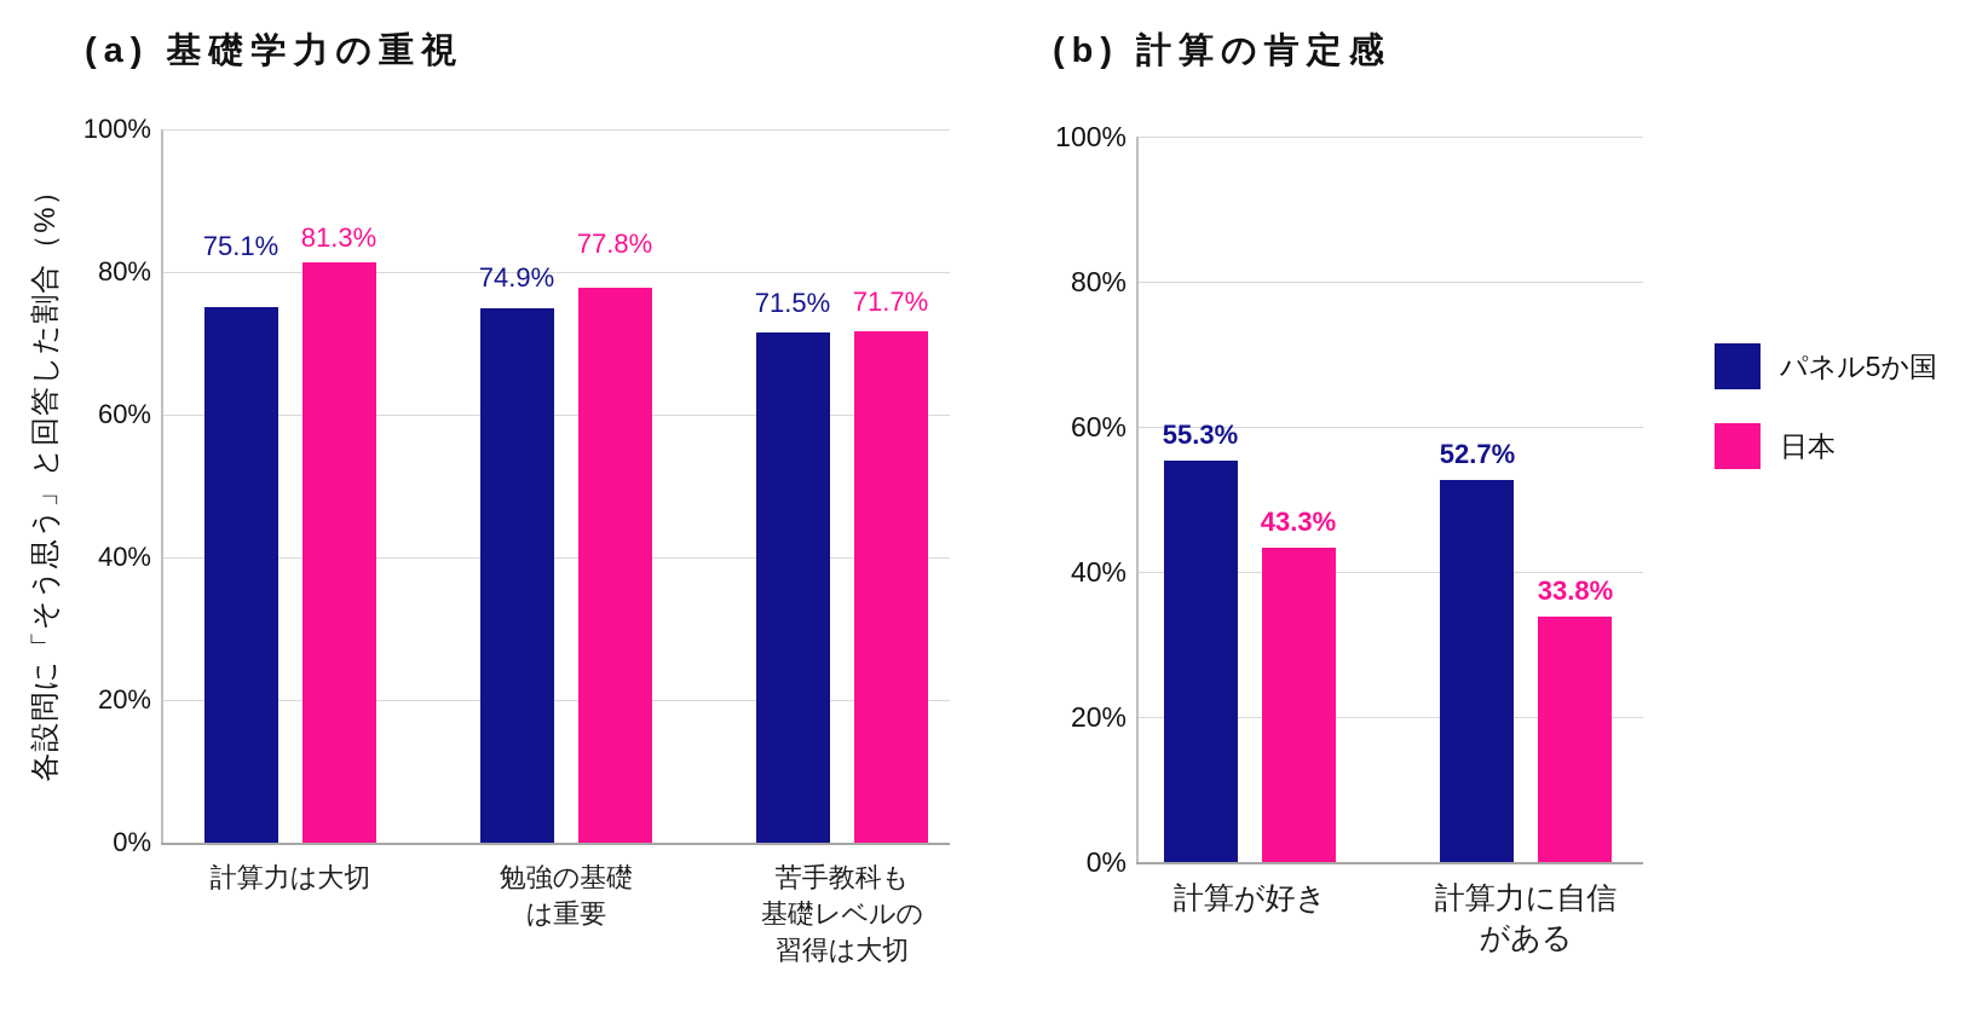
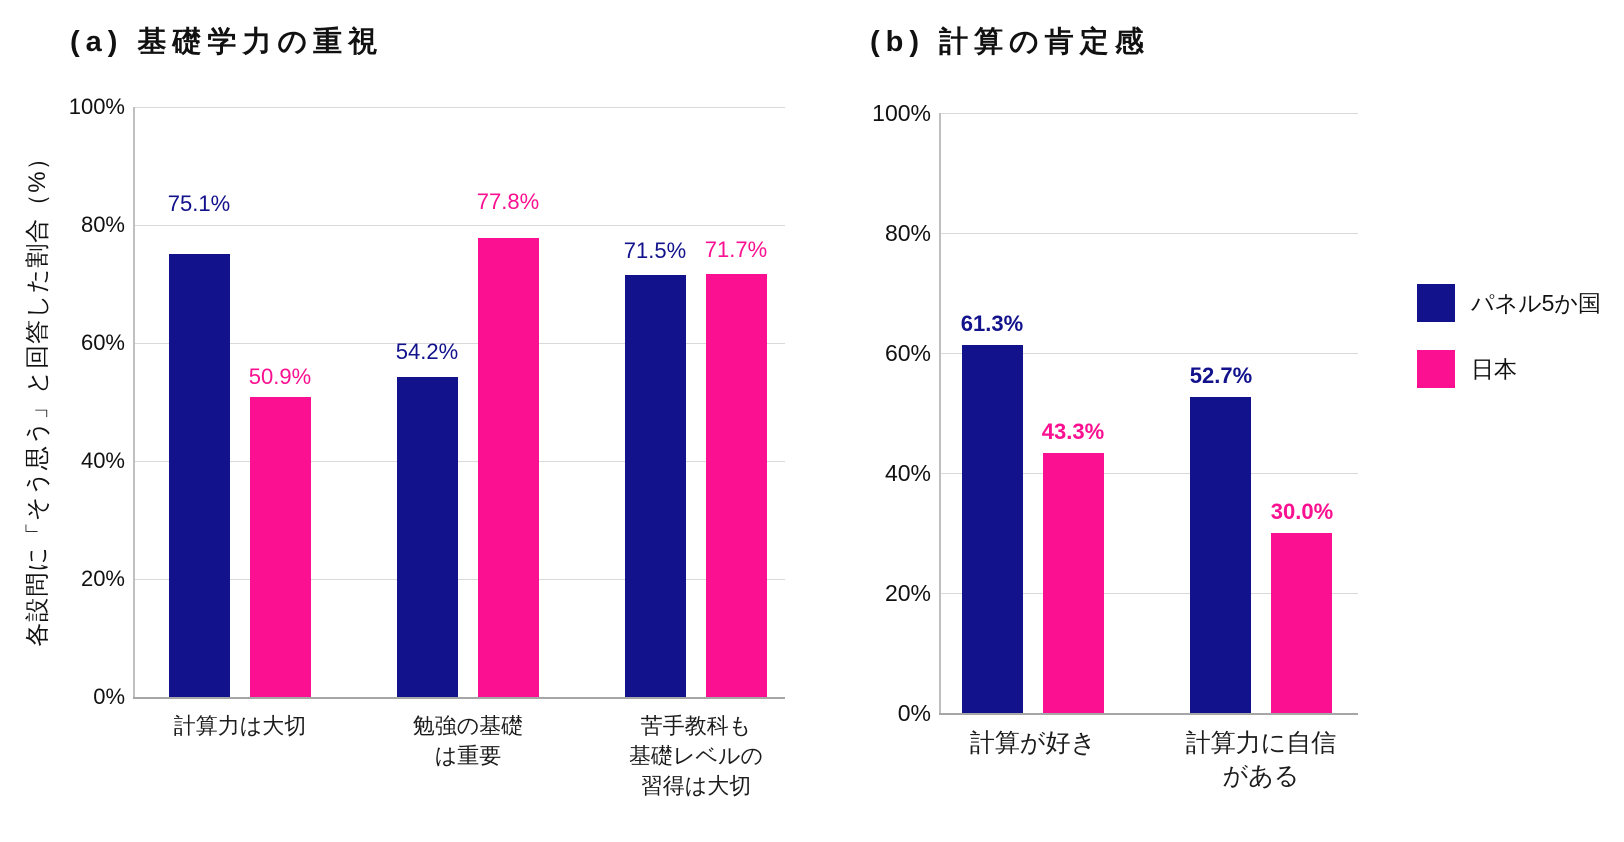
(a) 基礎学力の重視/日本/計算力は大切: 81.3% -> 50.9%
(a) 基礎学力の重視/パネル5か国/勉強の基礎 は重要: 74.9% -> 54.2%
(b) 計算の肯定感/パネル5か国/計算が好き: 55.3% -> 61.3%
(b) 計算の肯定感/日本/計算力に自信 がある: 33.8% -> 30.0%
